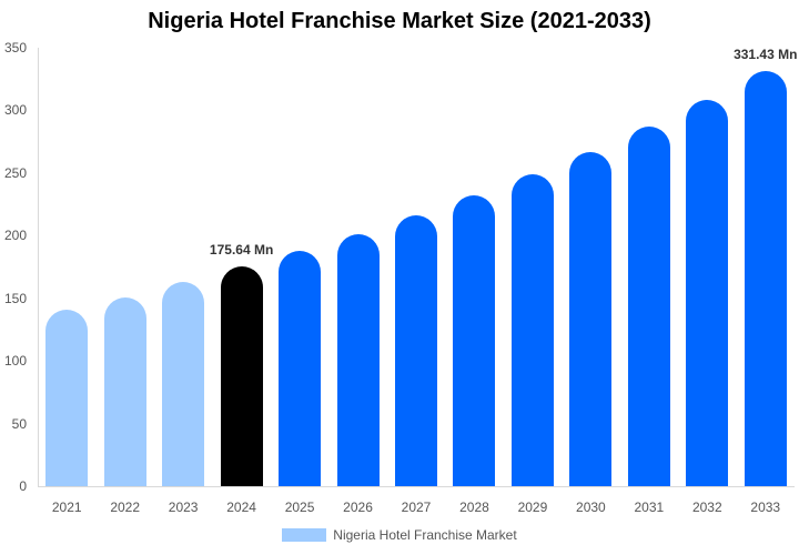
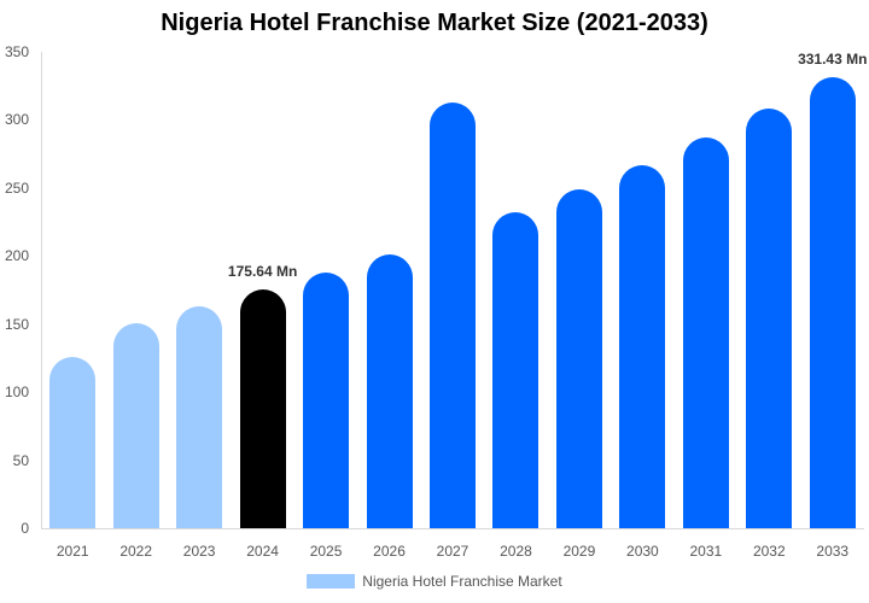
2021: 141 -> 126
2027: 216 -> 313
